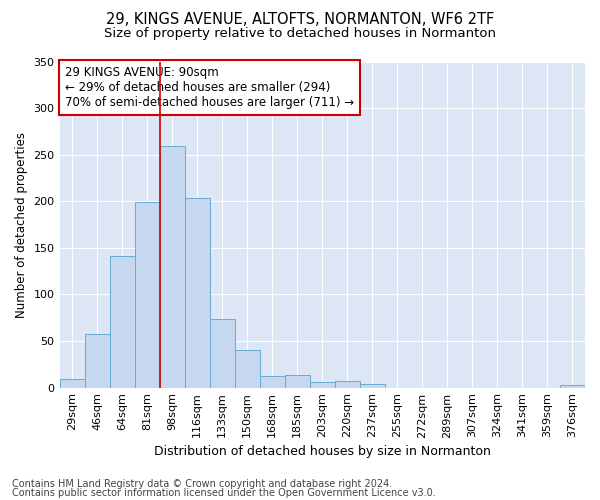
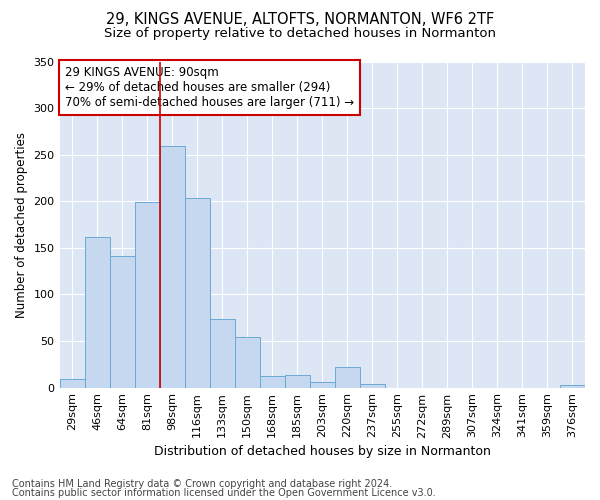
46sqm: 57 -> 162
150sqm: 40 -> 54
220sqm: 7 -> 22
